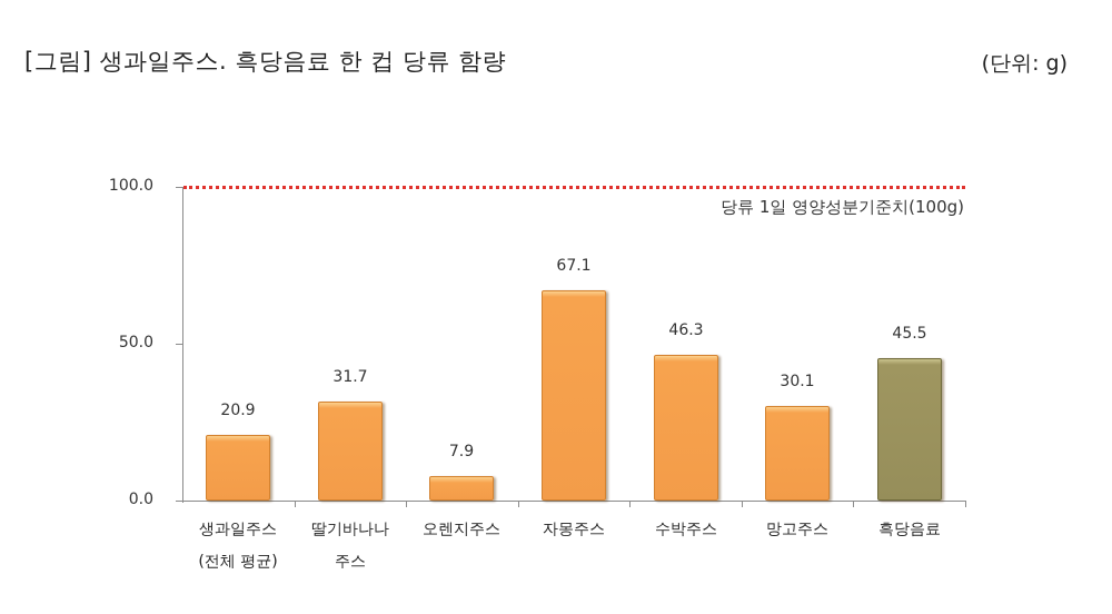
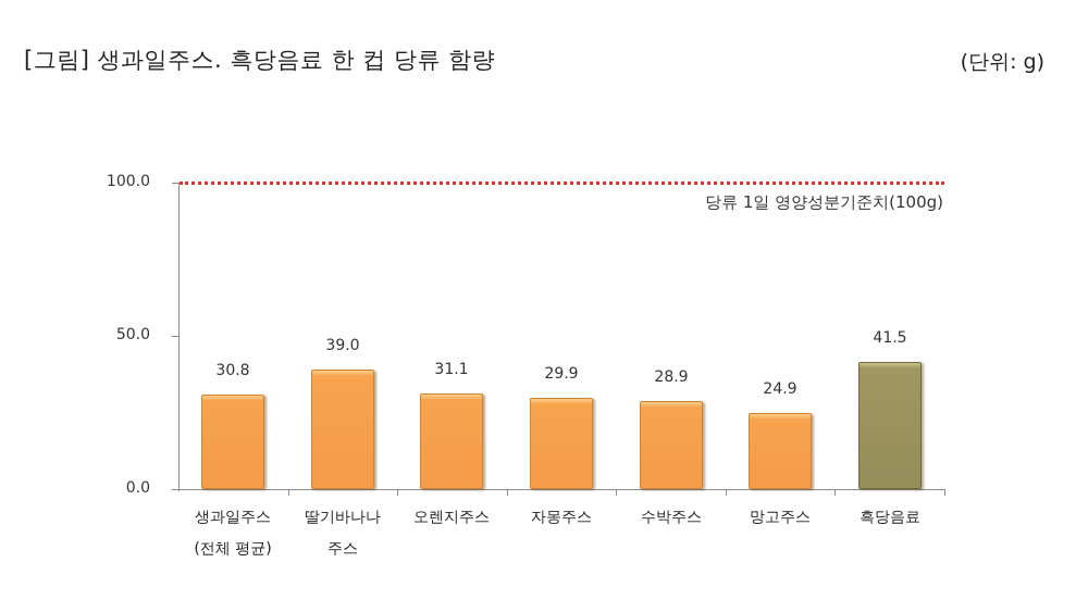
생과일주스 (전체 평균): 20.9 -> 30.8
딸기바나나 주스: 31.7 -> 39.0
오렌지주스: 7.9 -> 31.1
자몽주스: 67.1 -> 29.9
수박주스: 46.3 -> 28.9
망고주스: 30.1 -> 24.9
흑당음료: 45.5 -> 41.5
